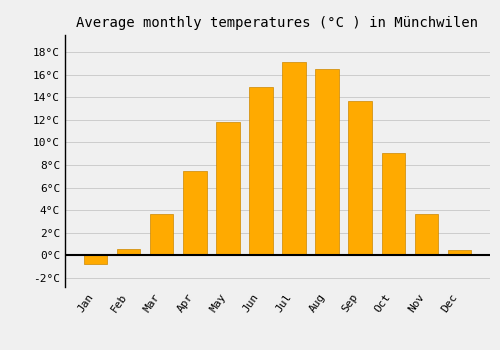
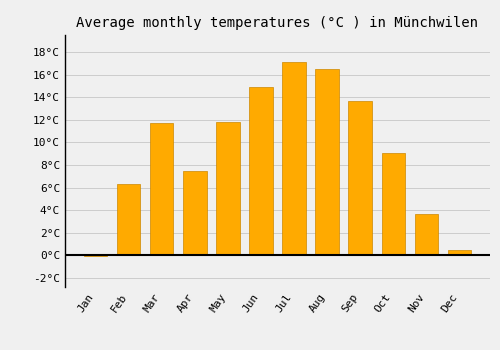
Jan: -0.8°C -> -0.1°C
Feb: 0.6°C -> 6.3°C
Mar: 3.7°C -> 11.7°C
